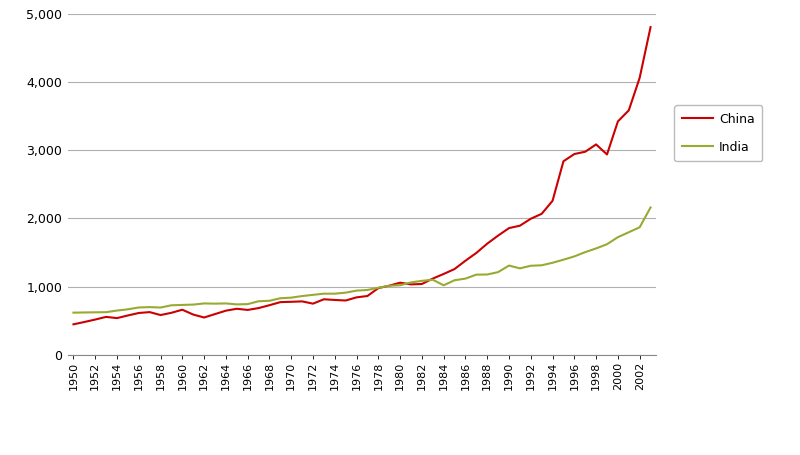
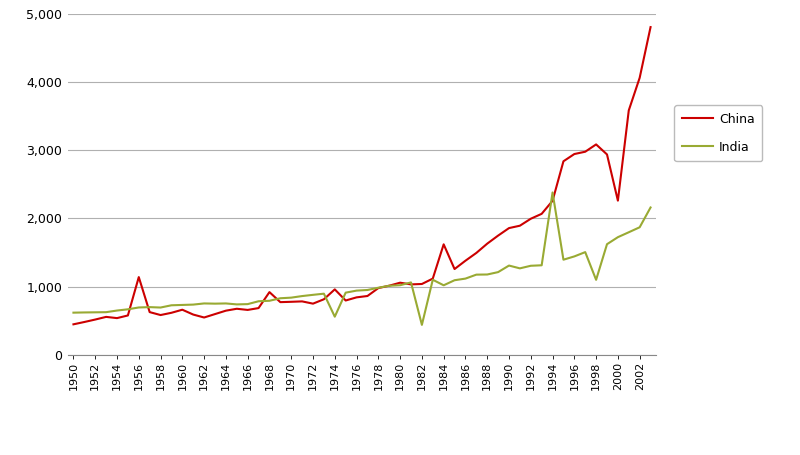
China/1956: 610 -> 1,140
China/1968: 730 -> 920
China/1974: 800 -> 960
India/1974: 900 -> 560
India/1982: 1,080 -> 440
China/1984: 1,190 -> 1,620
India/1994: 1,350 -> 2,380
India/1998: 1,560 -> 1,100
China/2000: 3,420 -> 2,260
